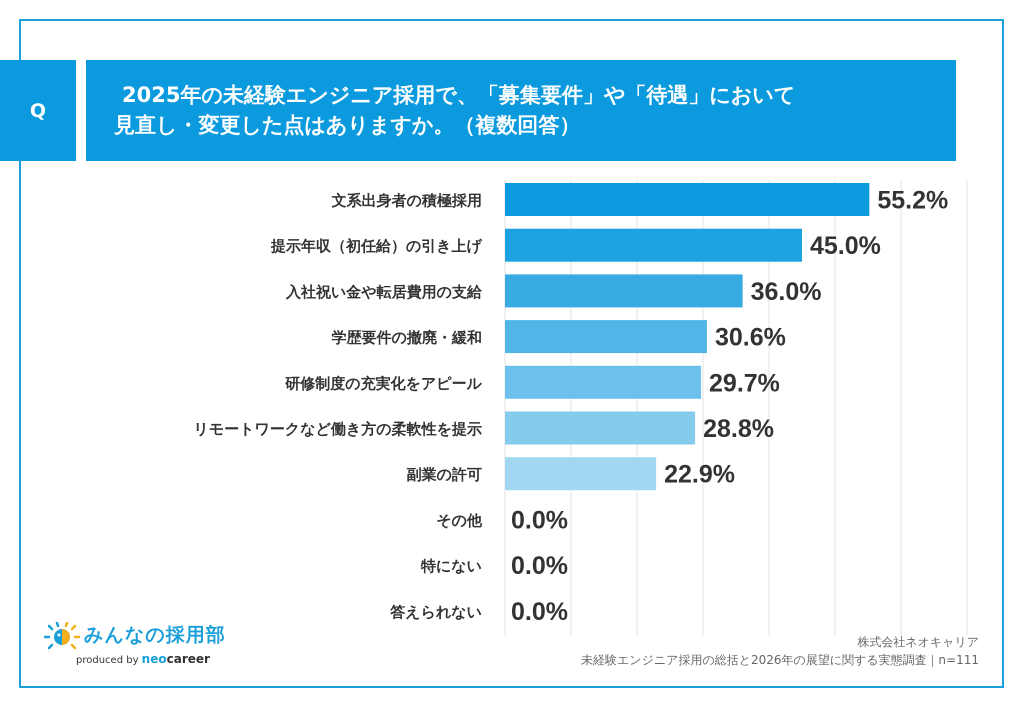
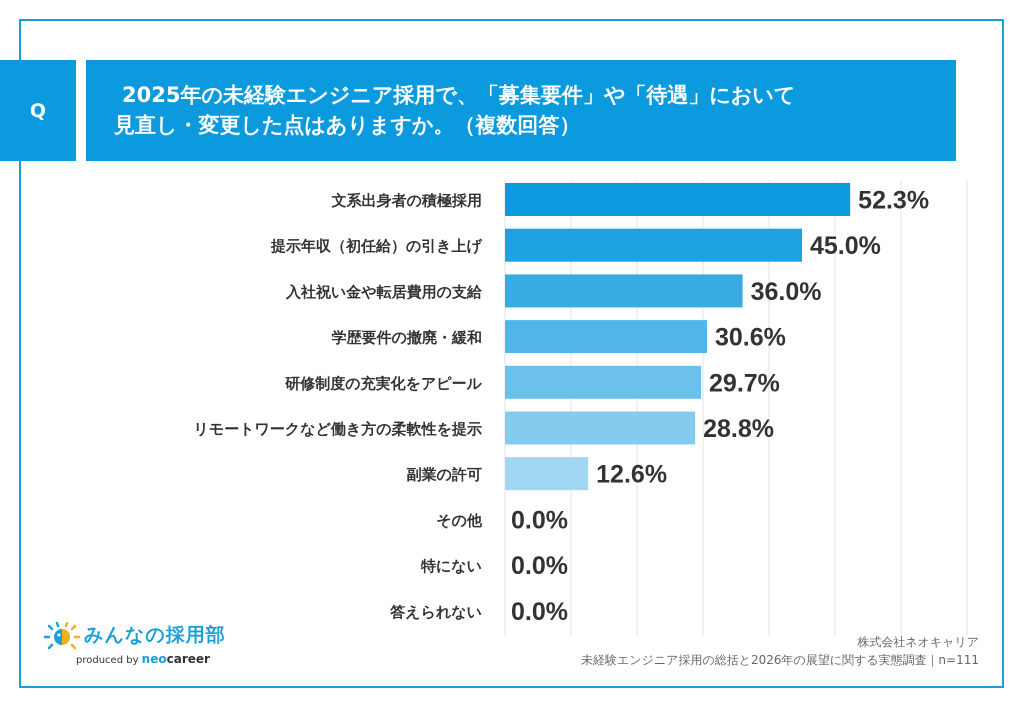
文系出身者の積極採用: 55.2% -> 52.3%
副業の許可: 22.9% -> 12.6%
